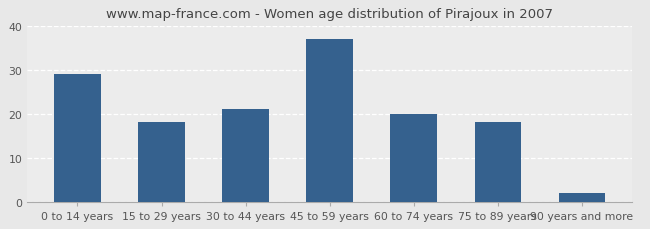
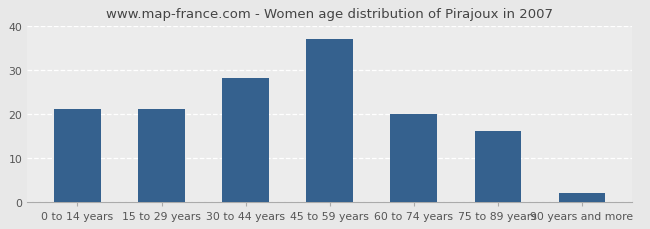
0 to 14 years: 29 -> 21
15 to 29 years: 18 -> 21
30 to 44 years: 21 -> 28
75 to 89 years: 18 -> 16
